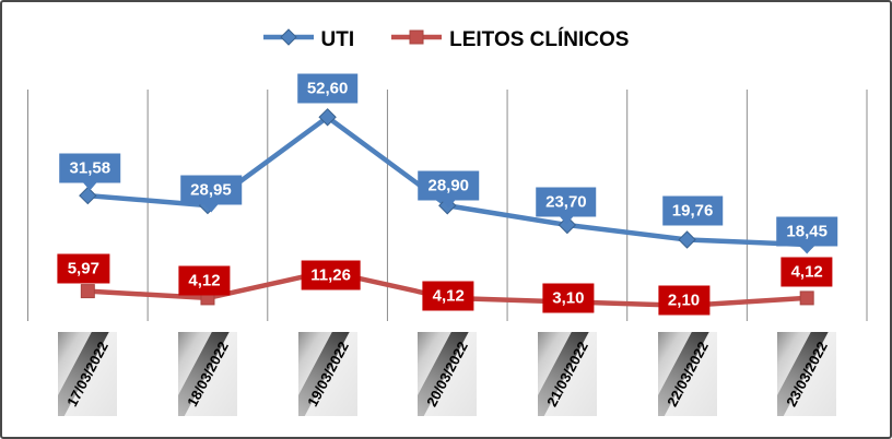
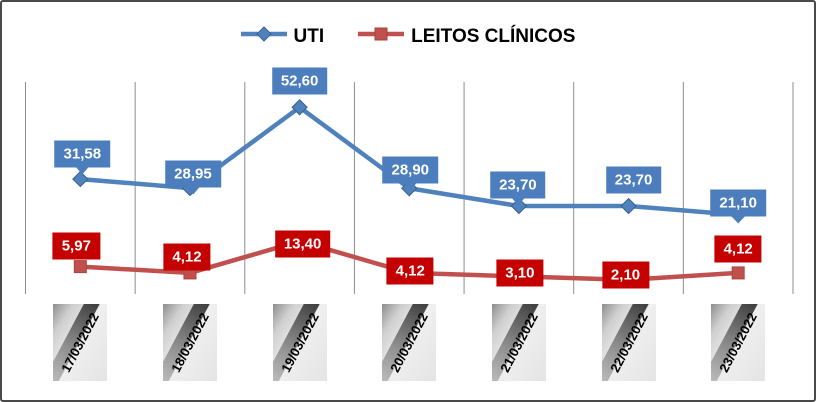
LEITOS CLÍNICOS/19/03/2022: 11,26 -> 13,40
UTI/22/03/2022: 19,76 -> 23,70
UTI/23/03/2022: 18,45 -> 21,10
